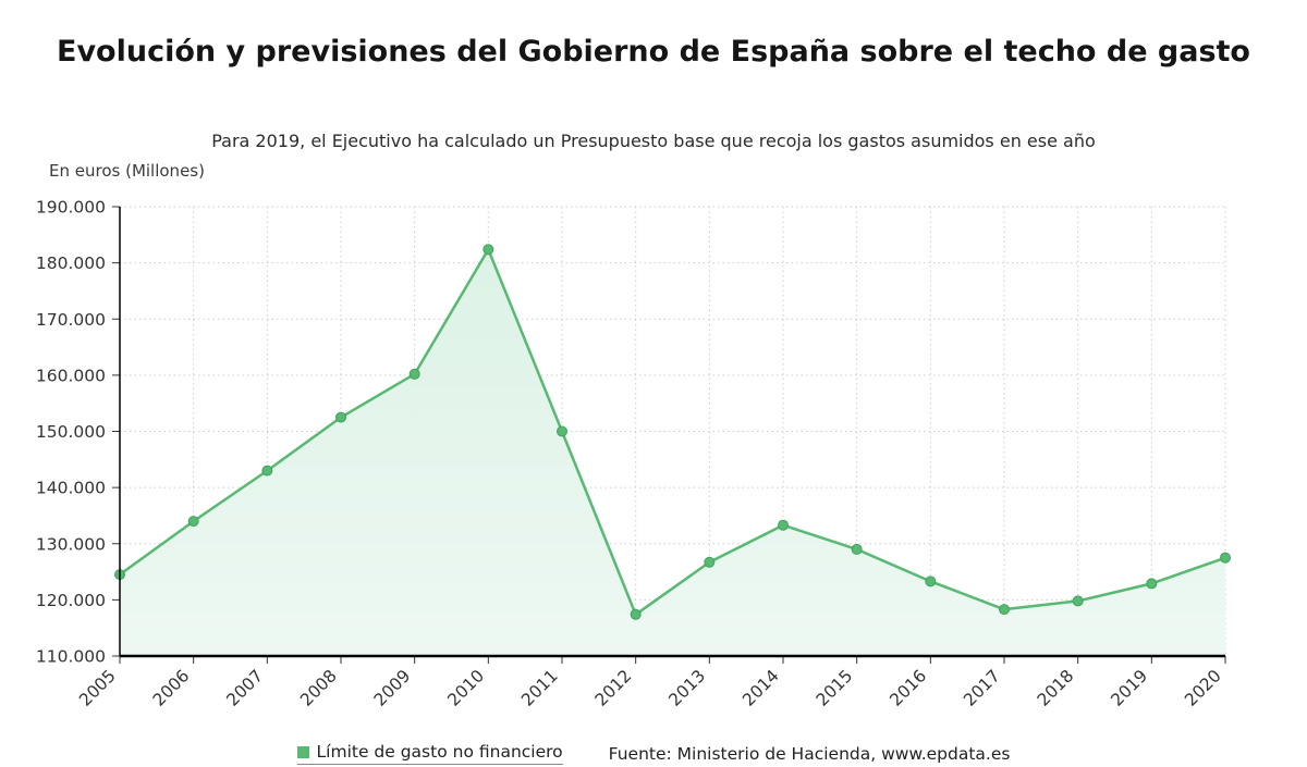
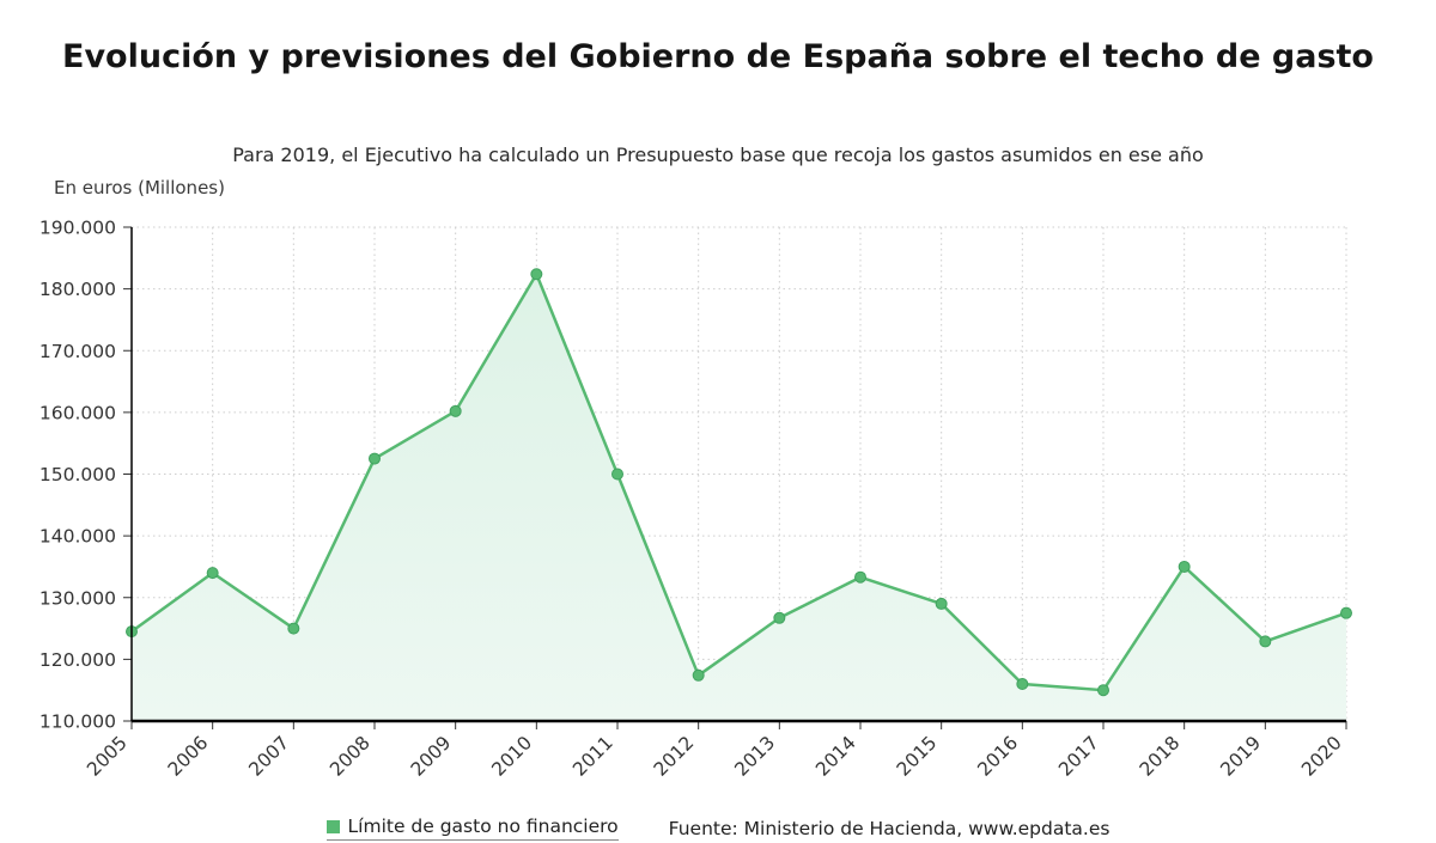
2007: 143000 -> 125000
2016: 123000 -> 116000
2017: 118000 -> 115000
2018: 120000 -> 135000
